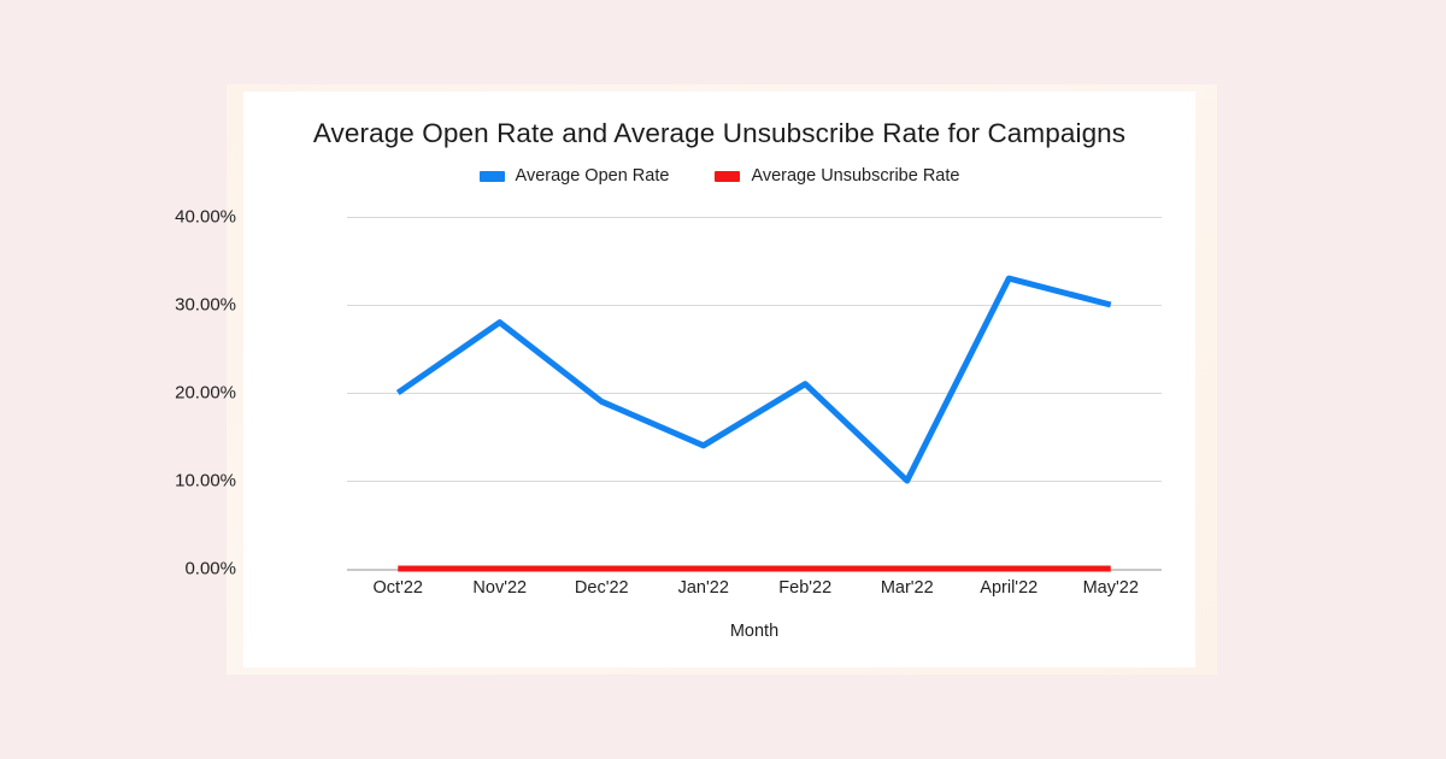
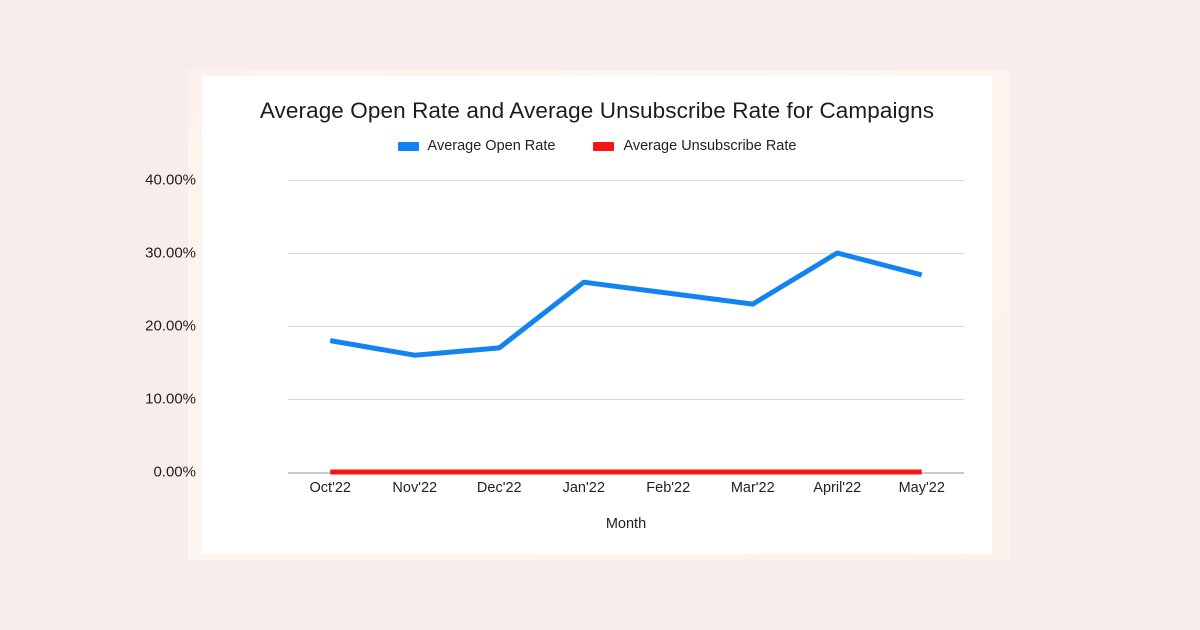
Average Open Rate/Oct'22: 20% -> 18%
Average Open Rate/Nov'22: 28% -> 16%
Average Open Rate/Dec'22: 19% -> 17%
Average Open Rate/Jan'22: 14% -> 26%
Average Open Rate/Feb'22: 21% -> 24%
Average Open Rate/Mar'22: 10% -> 23%
Average Open Rate/April'22: 33% -> 30%
Average Open Rate/May'22: 30% -> 27%
